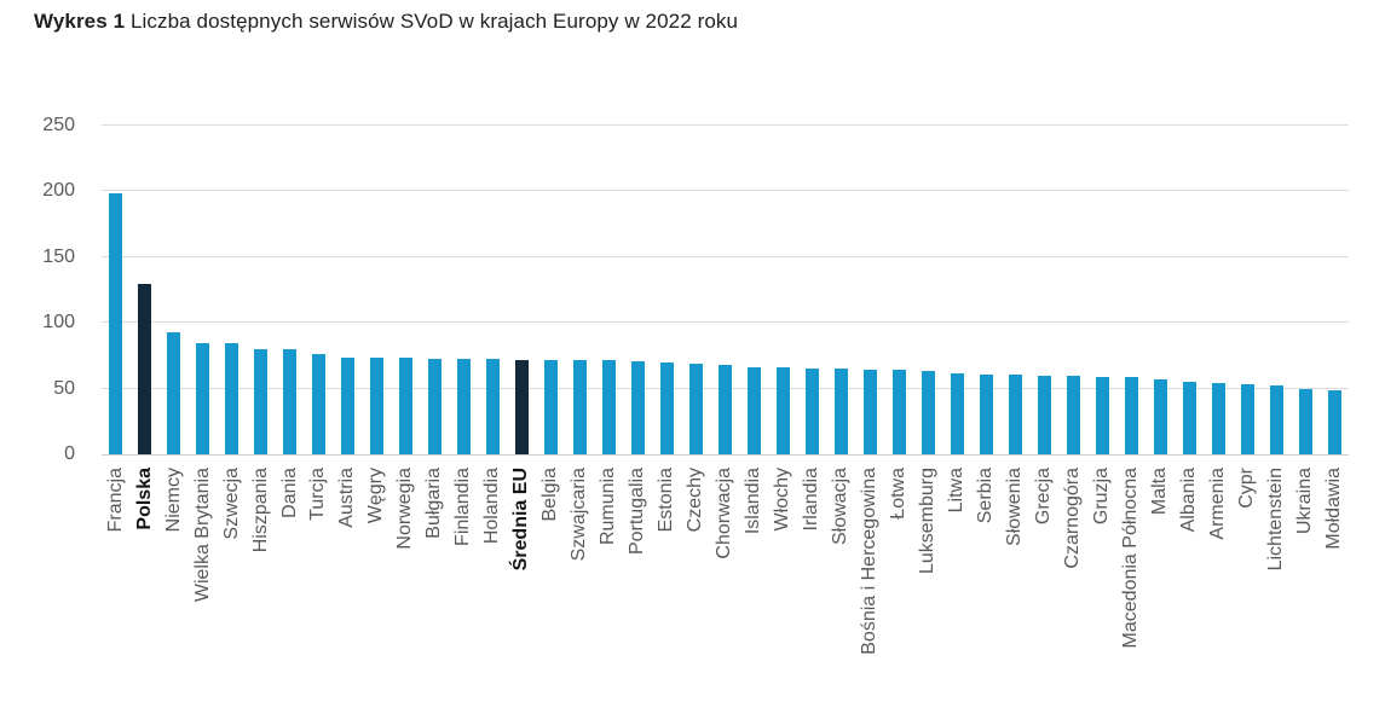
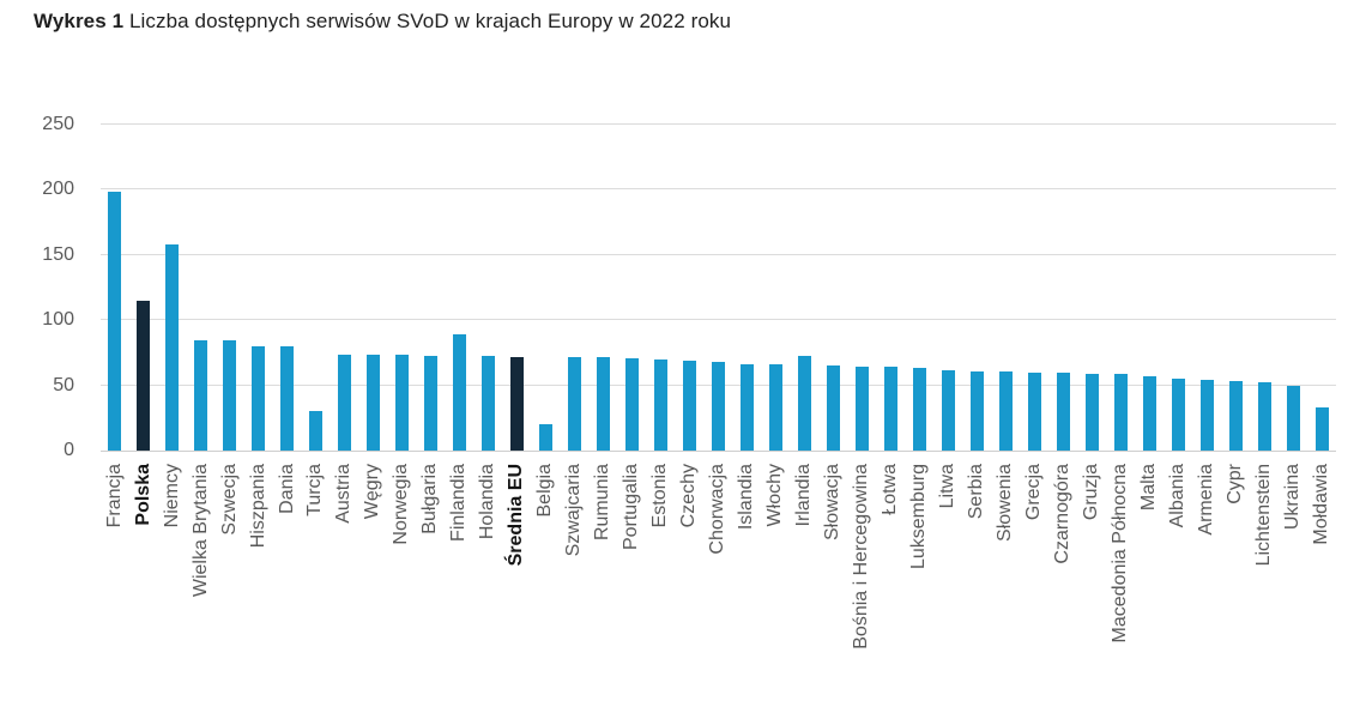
Polska: 130 -> 115
Niemcy: 93 -> 158
Turcja: 76 -> 30
Finlandia: 73 -> 89
Belgia: 72 -> 20
Irlandia: 65 -> 73
Mołdawia: 49 -> 33
